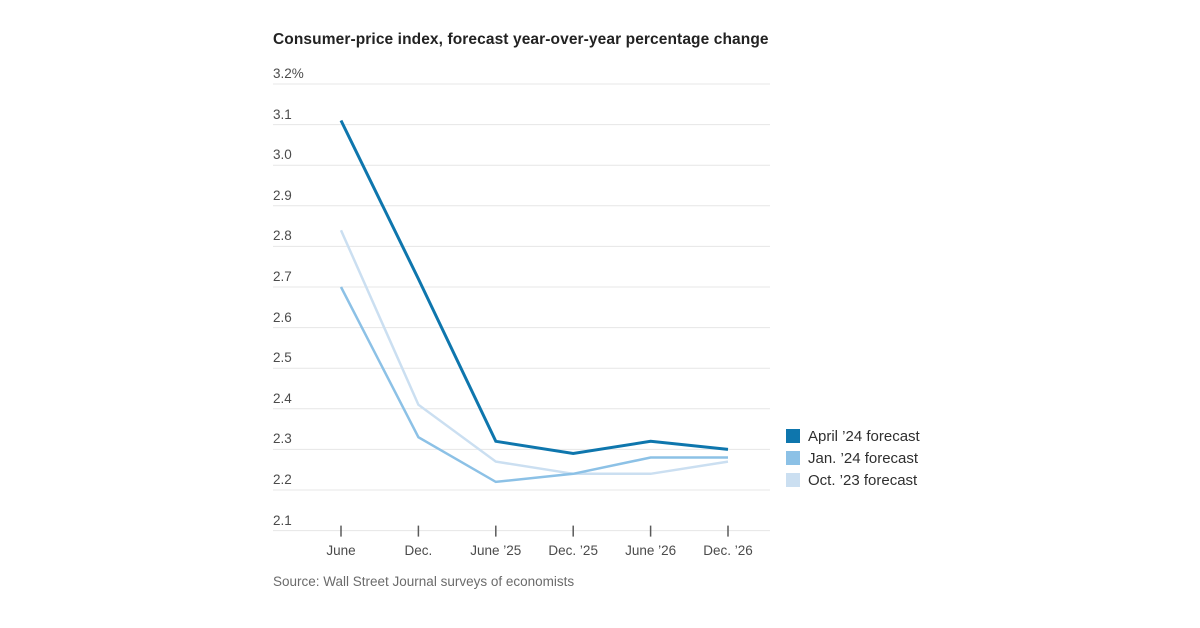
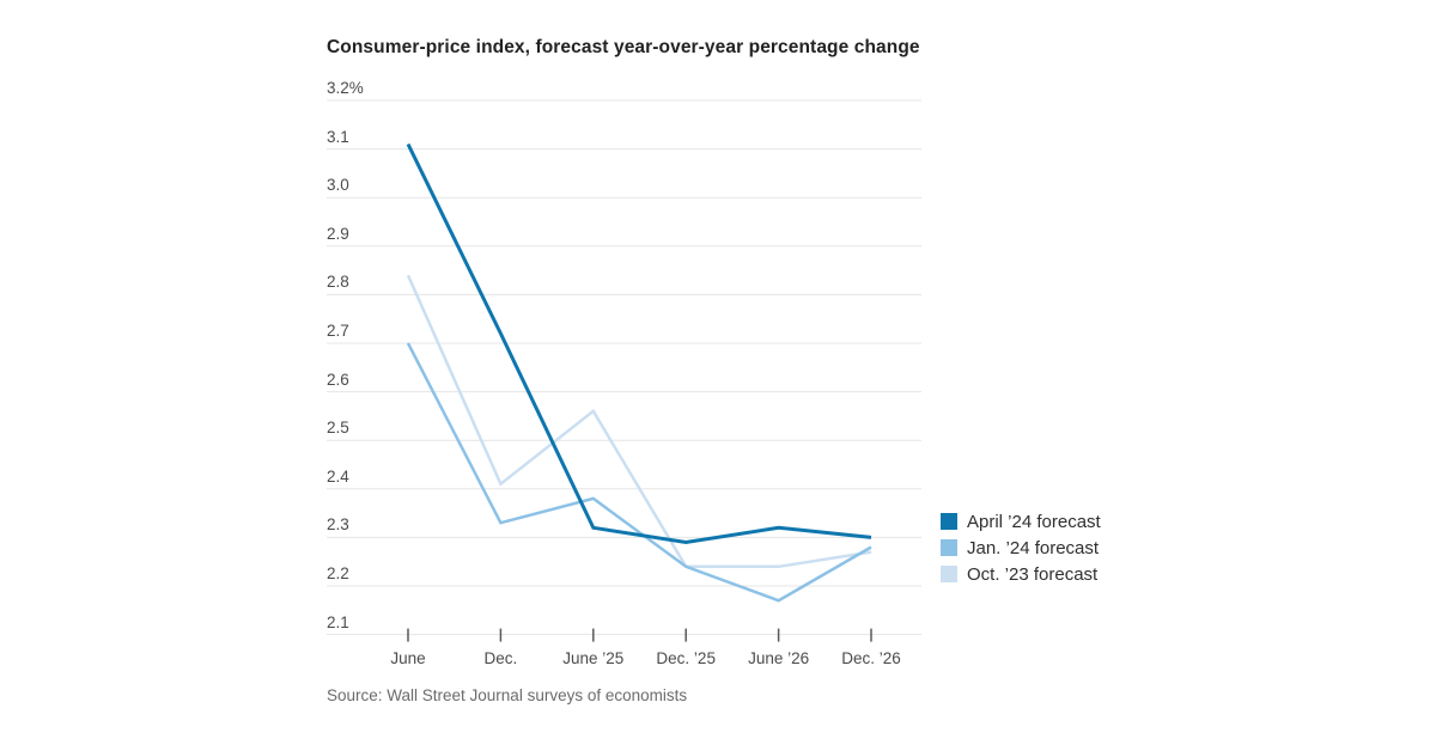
Jan. ’24 forecast/June ’25: 2.22% -> 2.38%
Oct. ’23 forecast/June ’25: 2.27% -> 2.56%
Jan. ’24 forecast/June ’26: 2.28% -> 2.17%
